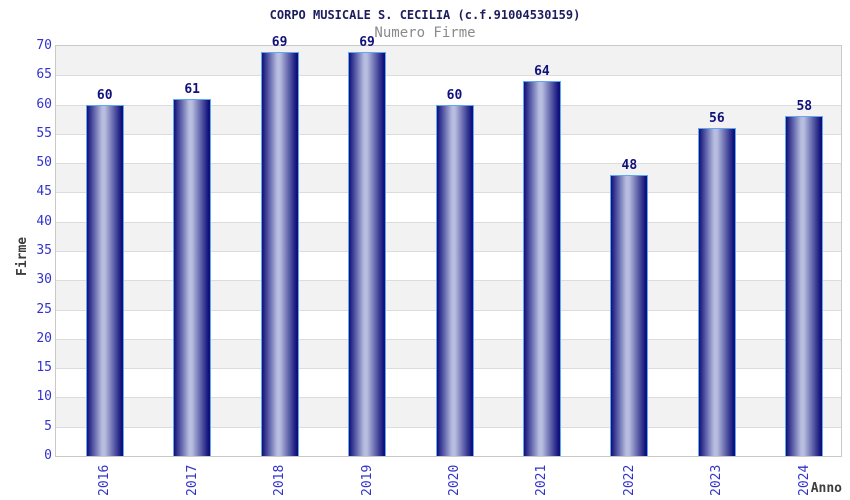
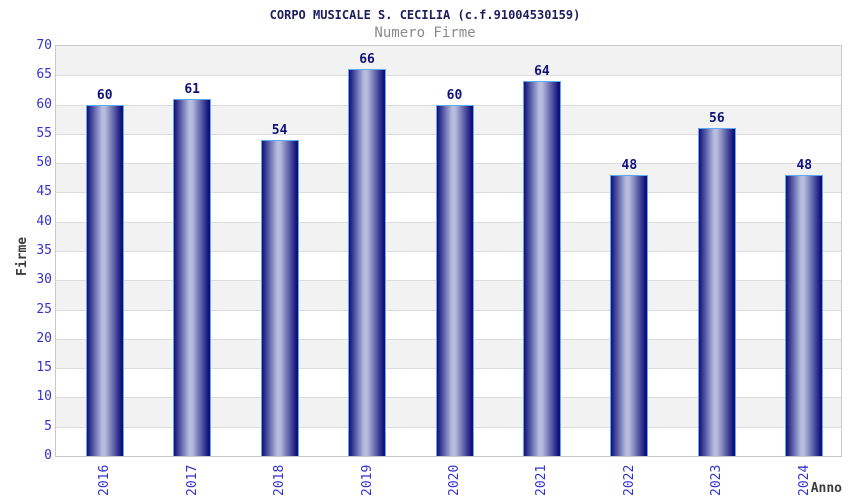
2018: 69 -> 54
2019: 69 -> 66
2024: 58 -> 48
